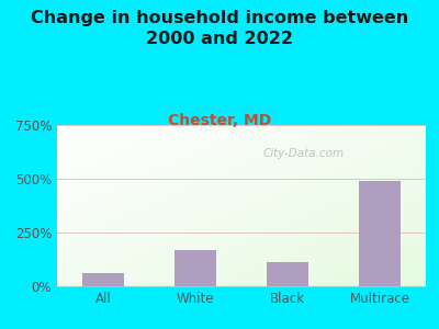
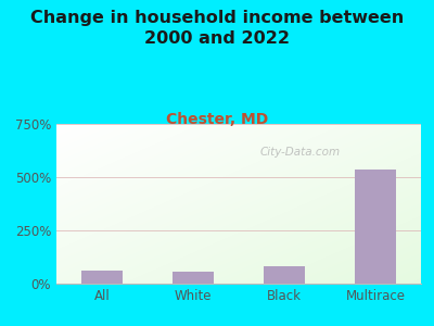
White: 170% -> 60%
Black: 110% -> 80%
Multirace: 490% -> 540%
